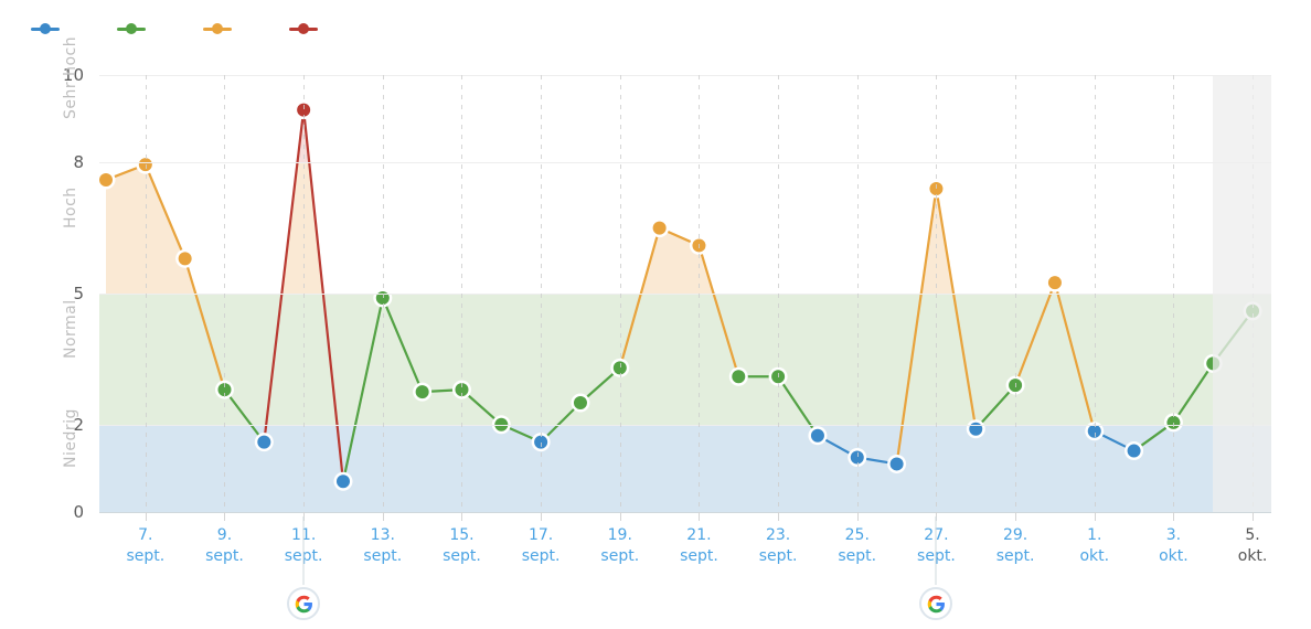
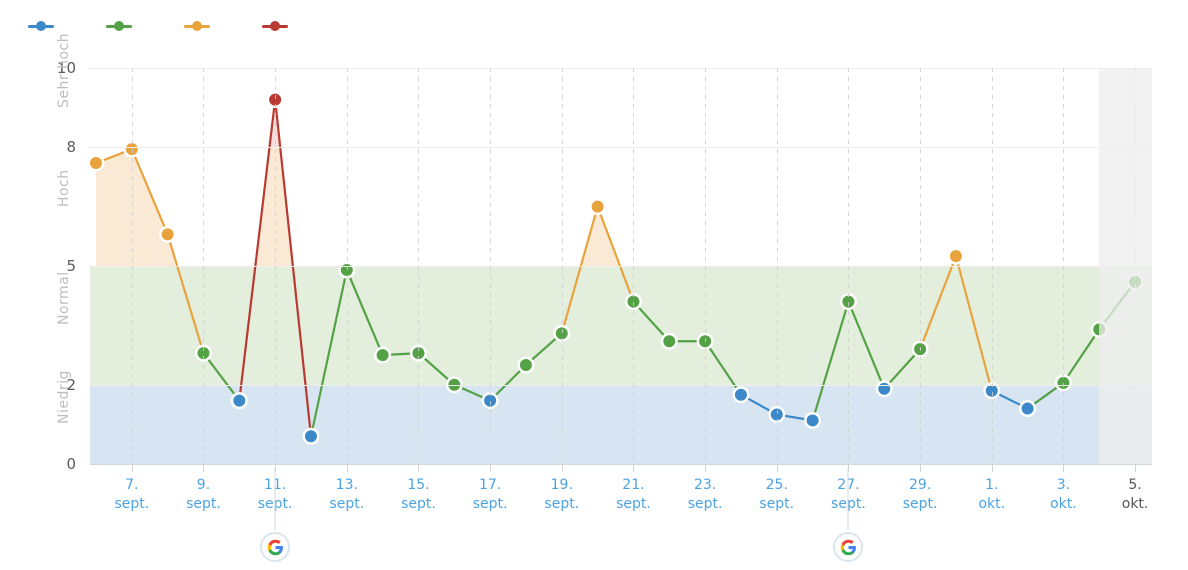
21. sept.: 6.1 -> 4.1
27. sept.: 7.4 -> 4.1
